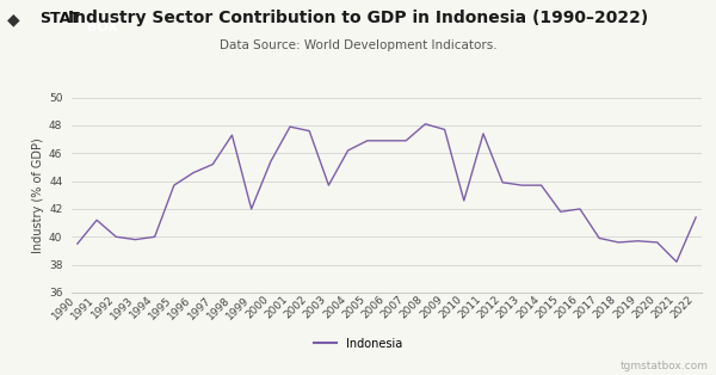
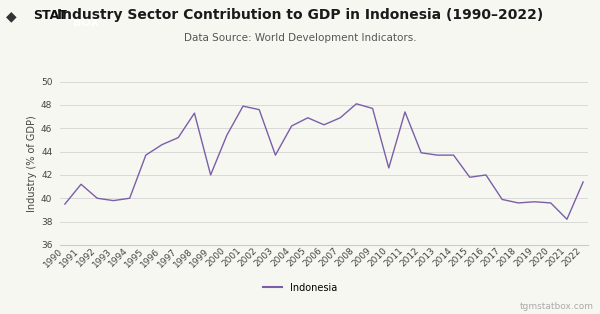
2006: 46.9 -> 46.3
